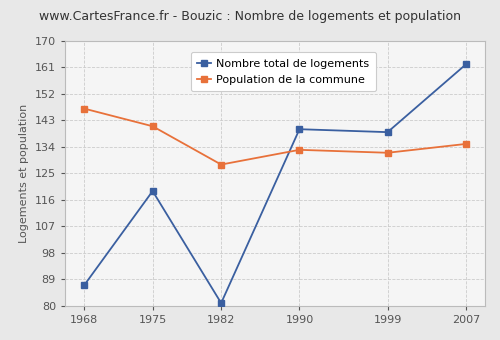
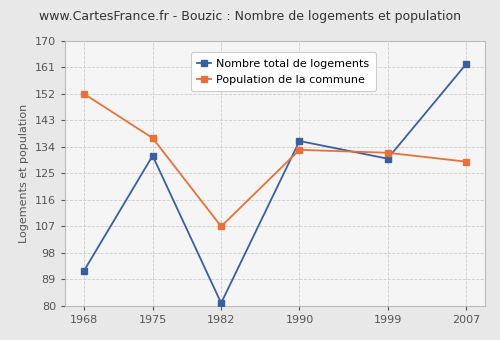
Nombre total de logements/1968: 87 -> 92
Population de la commune/1968: 147 -> 152
Nombre total de logements/1975: 119 -> 131
Population de la commune/1975: 141 -> 137
Population de la commune/1982: 128 -> 107
Nombre total de logements/1990: 140 -> 136
Nombre total de logements/1999: 139 -> 130
Population de la commune/2007: 135 -> 129
